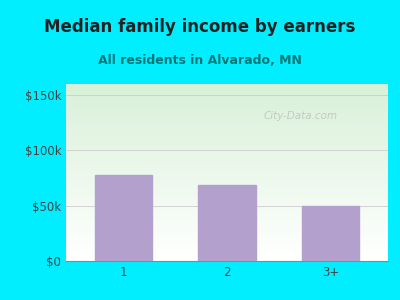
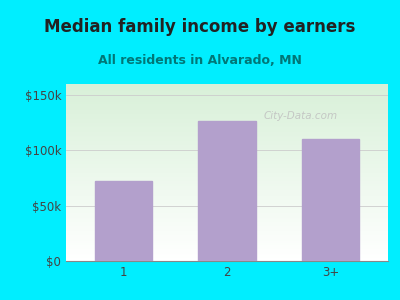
1: $78k -> $72k
2: $69k -> $127k
3+: $50k -> $110k
